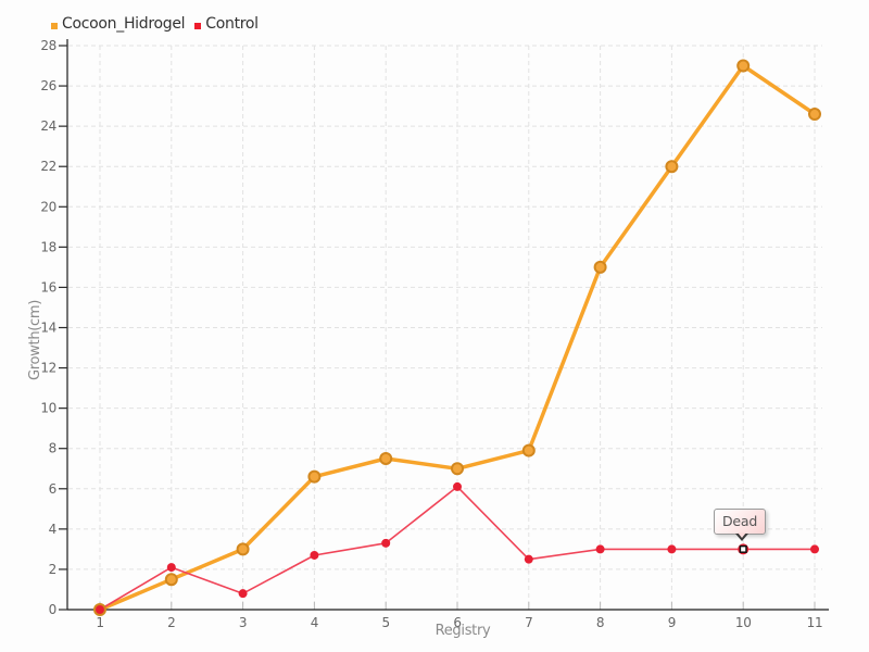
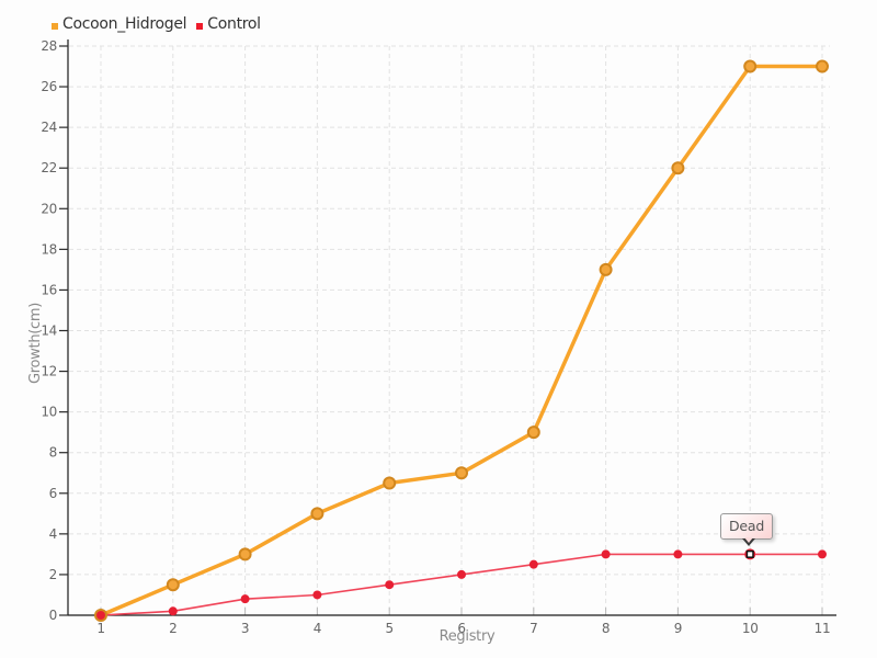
Control/2: 2.1 -> 0.2
Cocoon_Hidrogel/4: 6.6 -> 5.0
Control/4: 2.7 -> 1.0
Cocoon_Hidrogel/5: 7.5 -> 6.5
Control/5: 3.3 -> 1.5
Control/6: 6.1 -> 2.0
Cocoon_Hidrogel/7: 7.9 -> 9.0
Cocoon_Hidrogel/11: 24.6 -> 27.0
